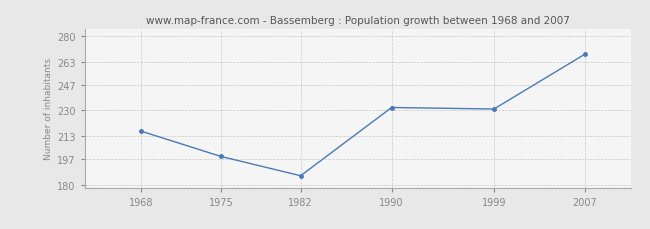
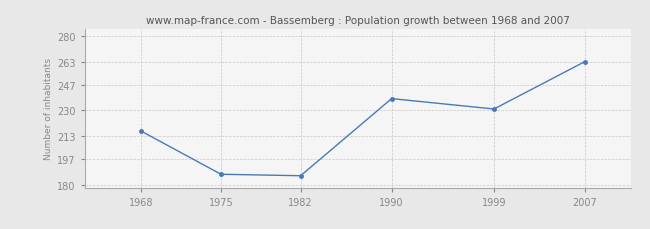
1975: 199 -> 187
1990: 232 -> 238
2007: 268 -> 263
